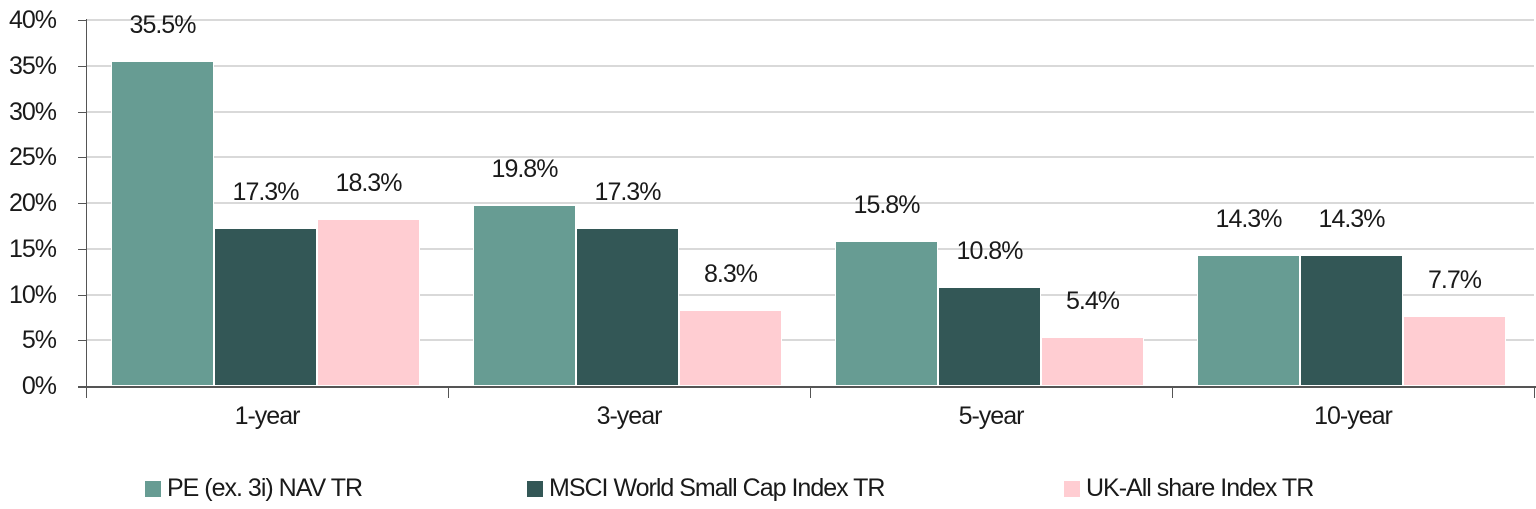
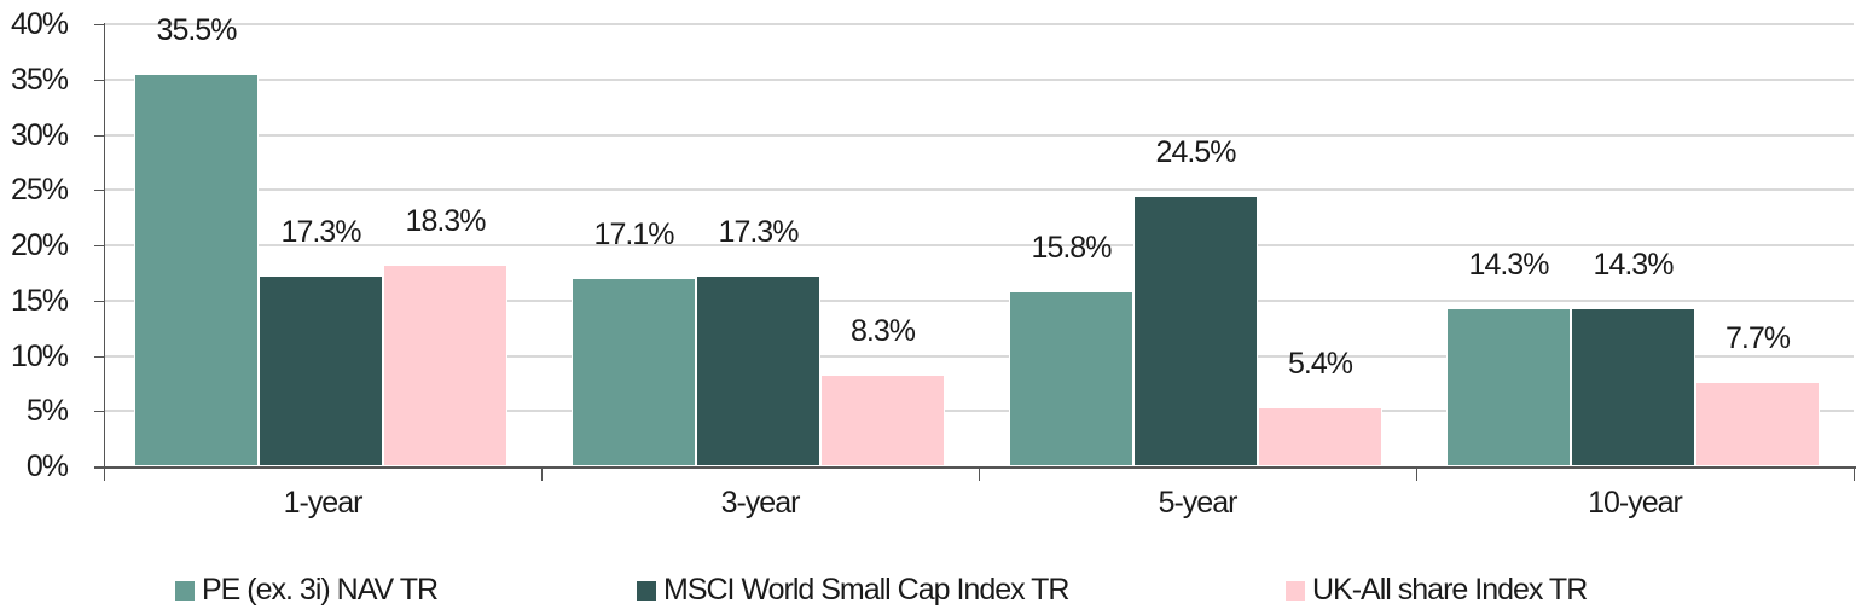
PE (ex. 3i) NAV TR/3-year: 19.8% -> 17.1%
MSCI World Small Cap Index TR/5-year: 10.8% -> 24.5%
